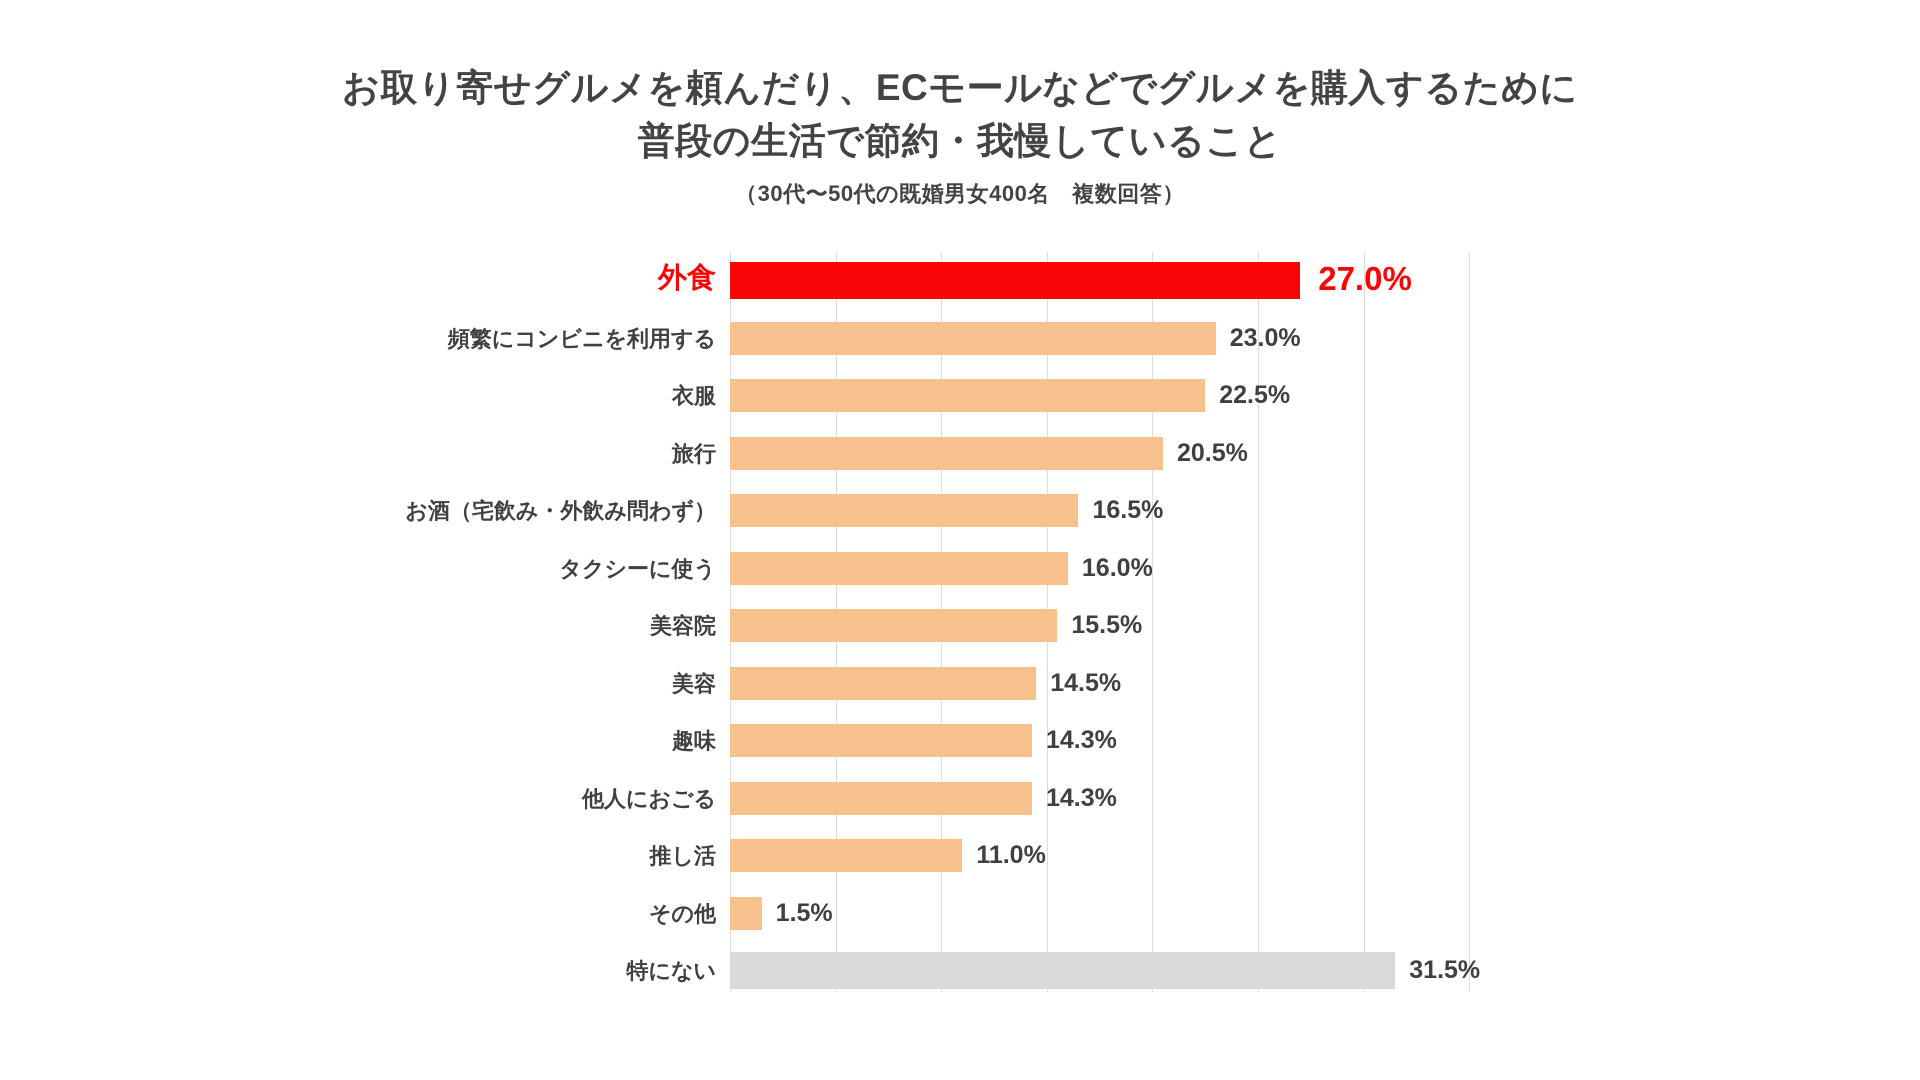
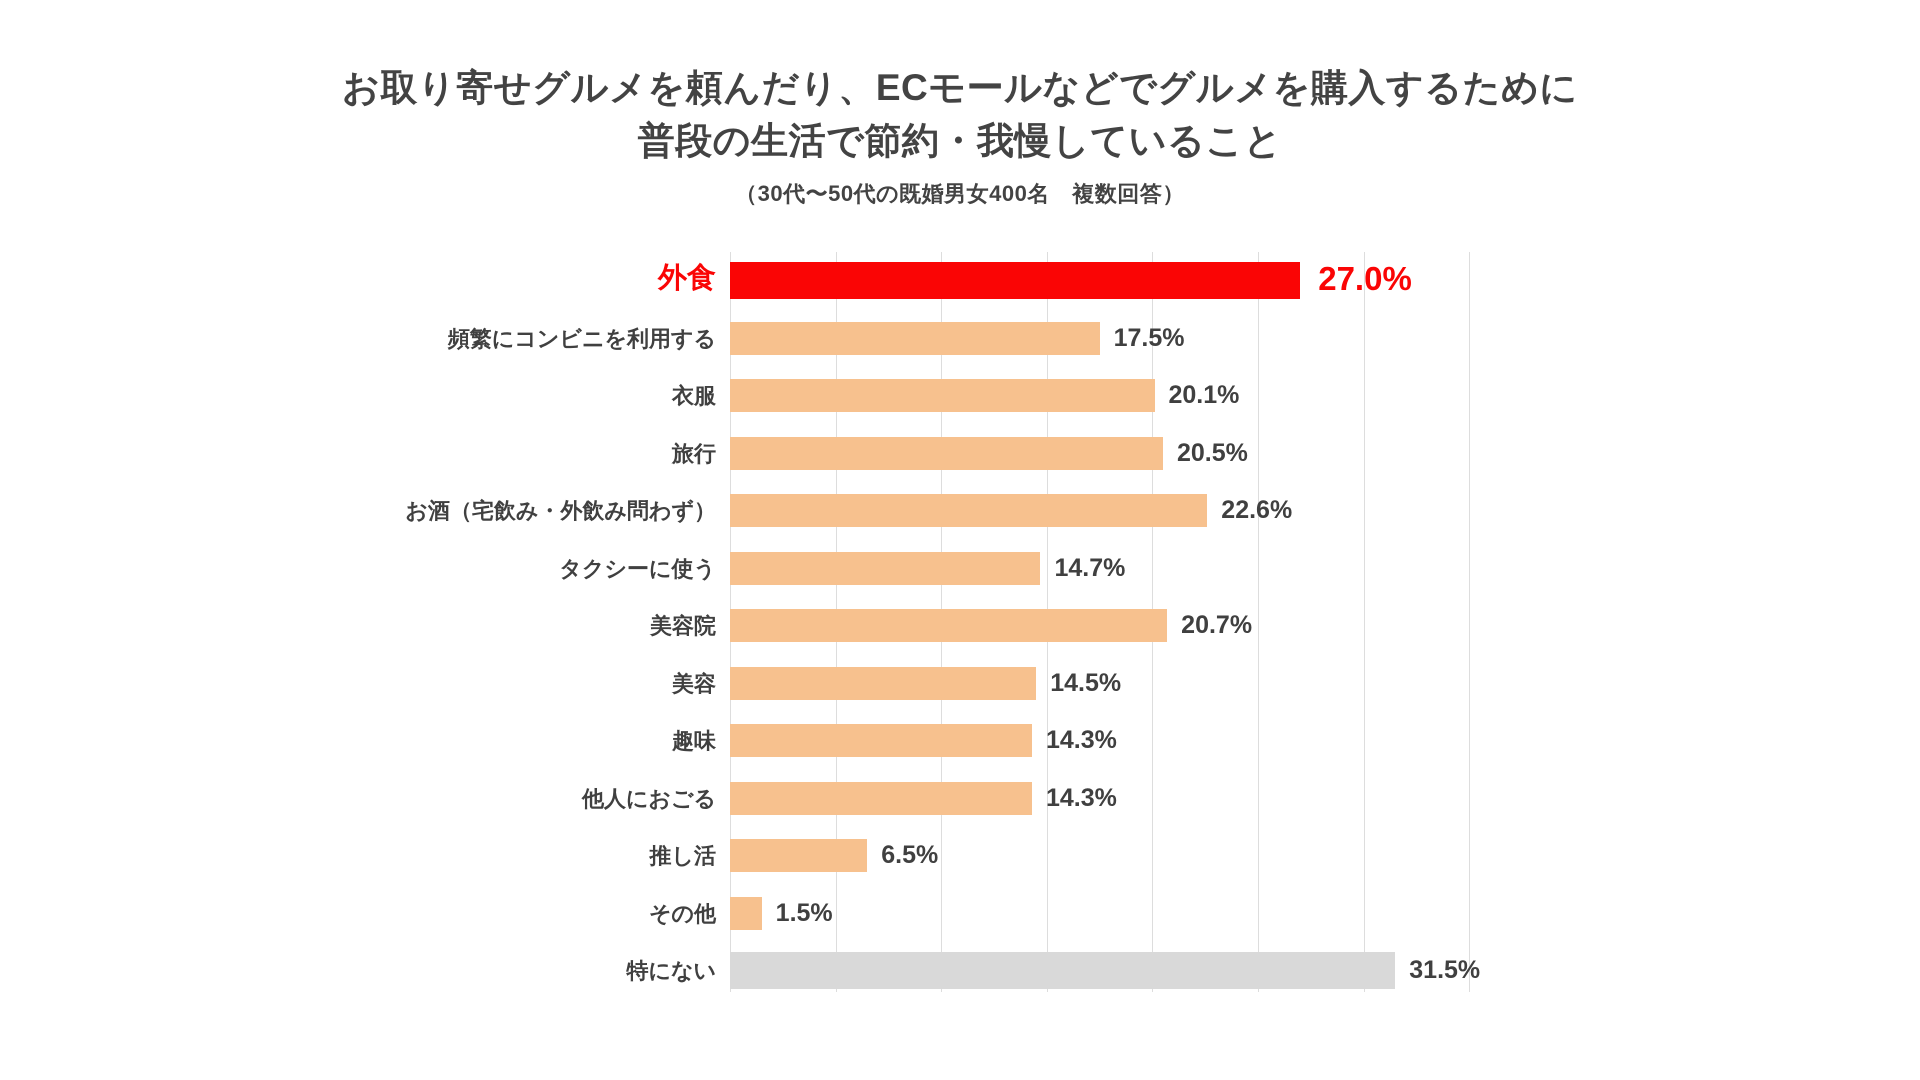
頻繁にコンビニを利用する: 23.0% -> 17.5%
衣服: 22.5% -> 20.1%
お酒（宅飲み・外飲み問わず）: 16.5% -> 22.6%
タクシーに使う: 16.0% -> 14.7%
美容院: 15.5% -> 20.7%
推し活: 11.0% -> 6.5%
